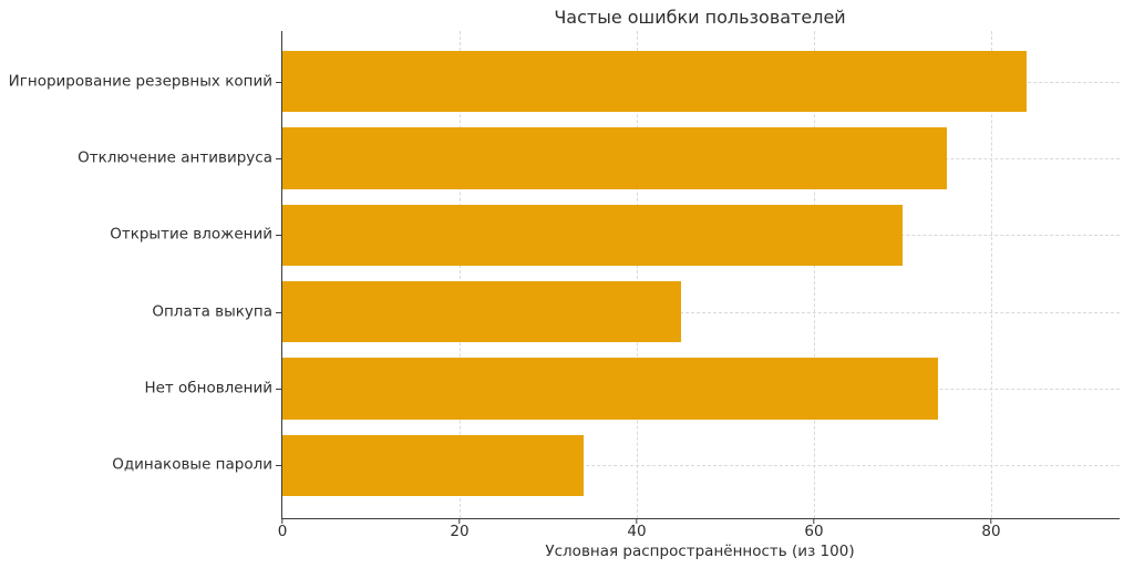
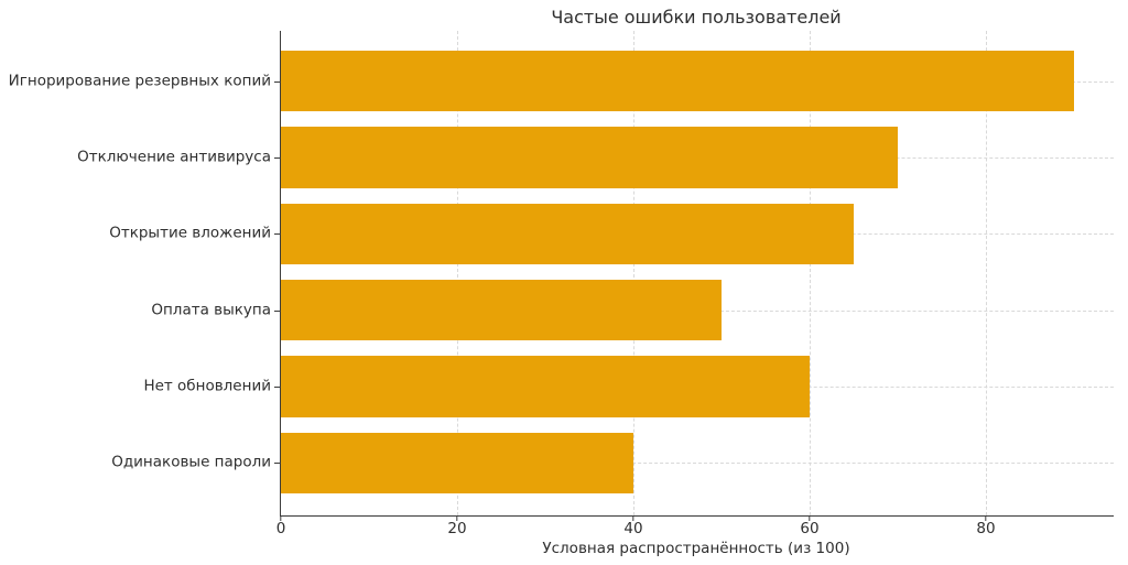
Игнорирование резервных копий: 84 -> 90
Отключение антивируса: 75 -> 70
Открытие вложений: 70 -> 65
Оплата выкупа: 45 -> 50
Нет обновлений: 74 -> 60
Одинаковые пароли: 34 -> 40
